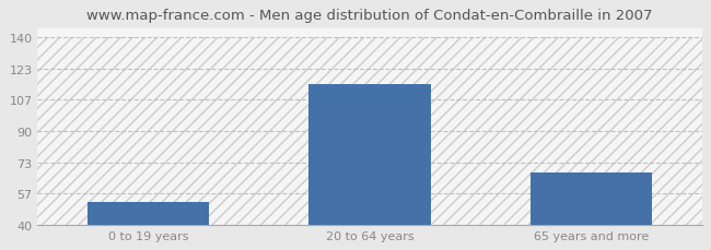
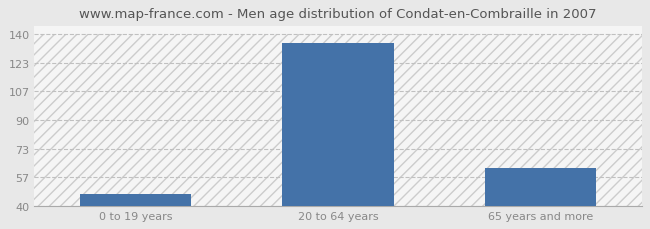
0 to 19 years: 52 -> 47
20 to 64 years: 115 -> 135
65 years and more: 68 -> 62
